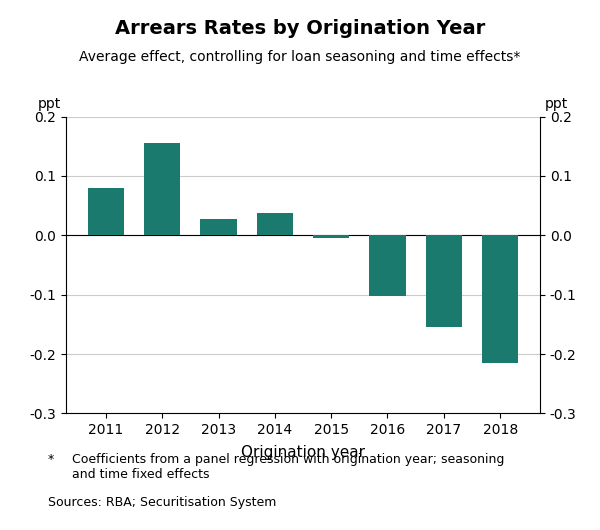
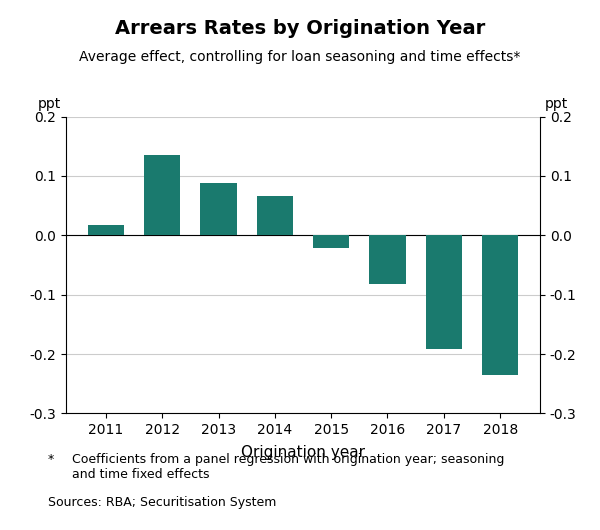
2011: 0.080 -> 0.018
2012: 0.155 -> 0.136
2013: 0.028 -> 0.088
2014: 0.038 -> 0.066
2015: -0.005 -> -0.022
2016: -0.103 -> -0.082
2017: -0.155 -> -0.192
2018: -0.215 -> -0.236
